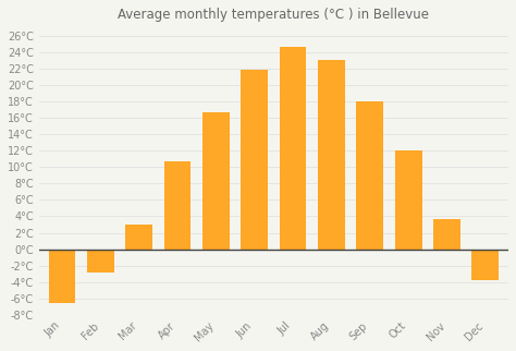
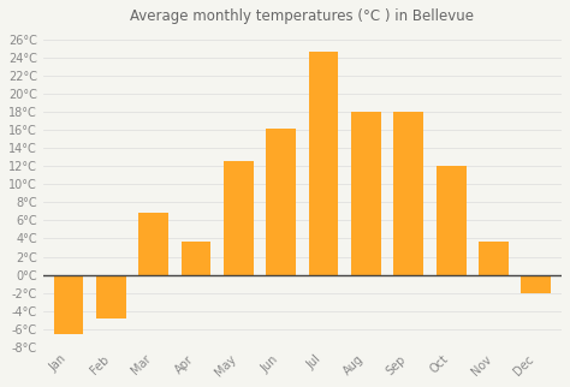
Feb: -2.8°C -> -4.8°C
Mar: 3.0°C -> 6.8°C
Apr: 10.7°C -> 3.6°C
May: 16.7°C -> 12.6°C
Jun: 21.8°C -> 16.2°C
Aug: 23.0°C -> 18.0°C
Dec: -3.8°C -> -2.0°C
